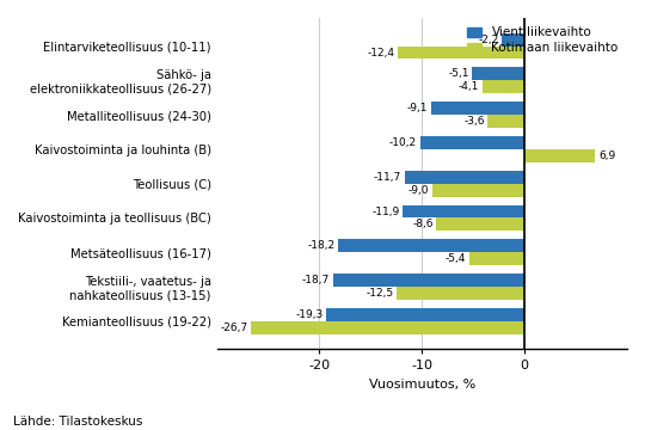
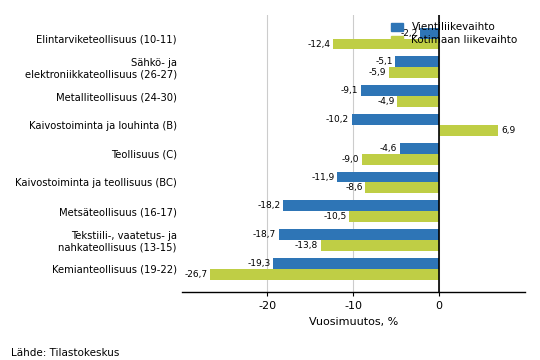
Kotimaan liikevaihto/Sähkö- ja elektroniikkateollisuus (26-27): -4,1 -> -5,9
Kotimaan liikevaihto/Metalliteollisuus (24-30): -3,6 -> -4,9
Vientiliikevaihto/Teollisuus (C): -11,7 -> -4,6
Kotimaan liikevaihto/Metsäteollisuus (16-17): -5,4 -> -10,5
Kotimaan liikevaihto/Tekstiili-, vaatetus- ja nahkateollisuus (13-15): -12,5 -> -13,8
